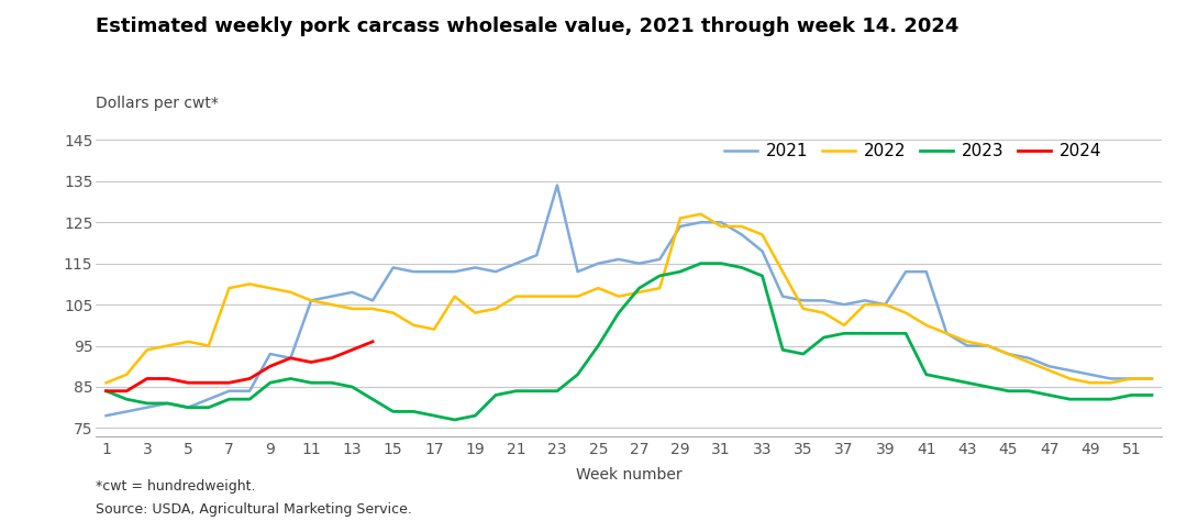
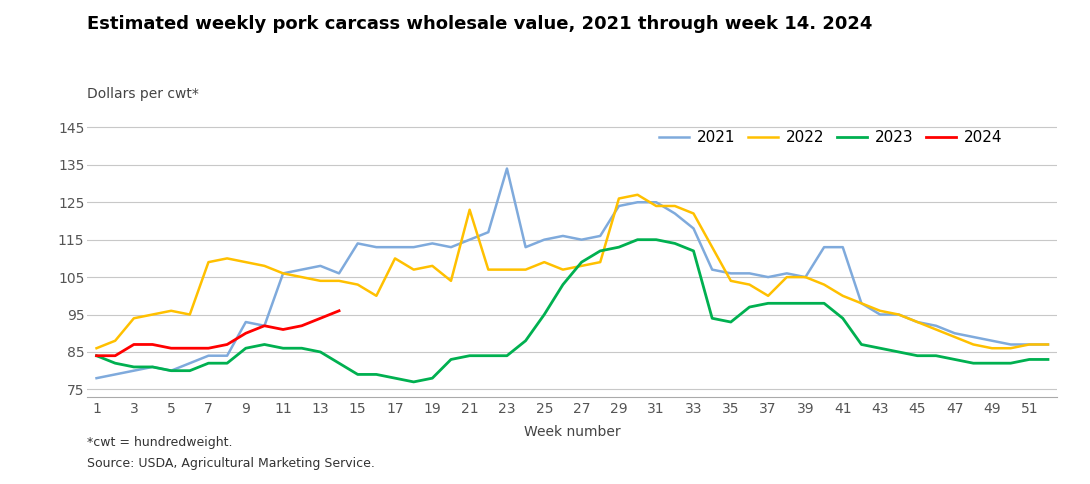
2022/17: 99 -> 110
2022/19: 103 -> 108
2022/21: 107 -> 123
2023/41: 88 -> 94
